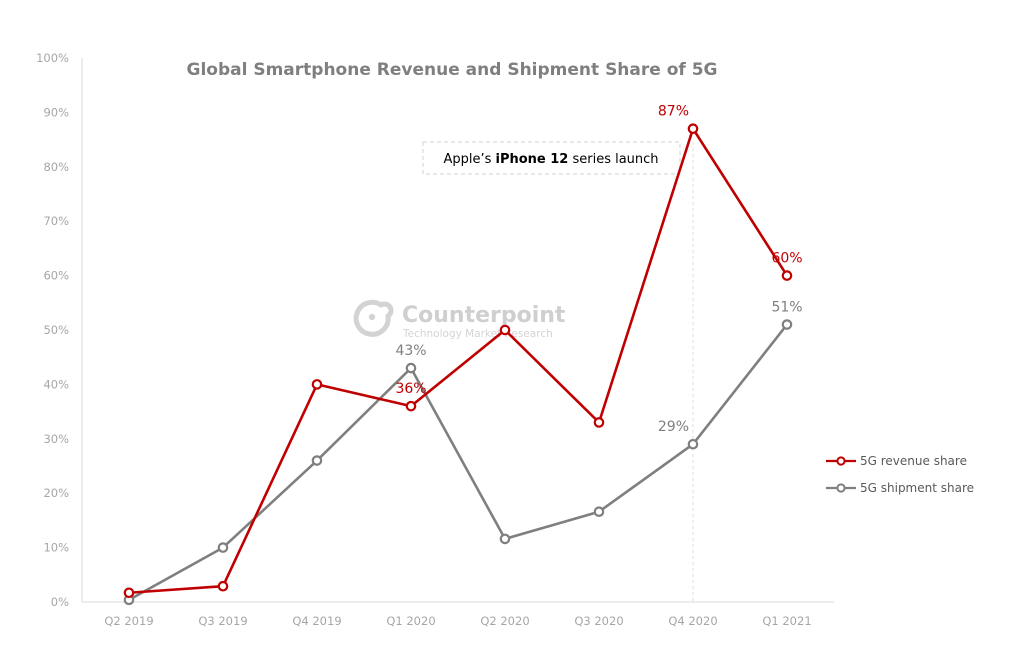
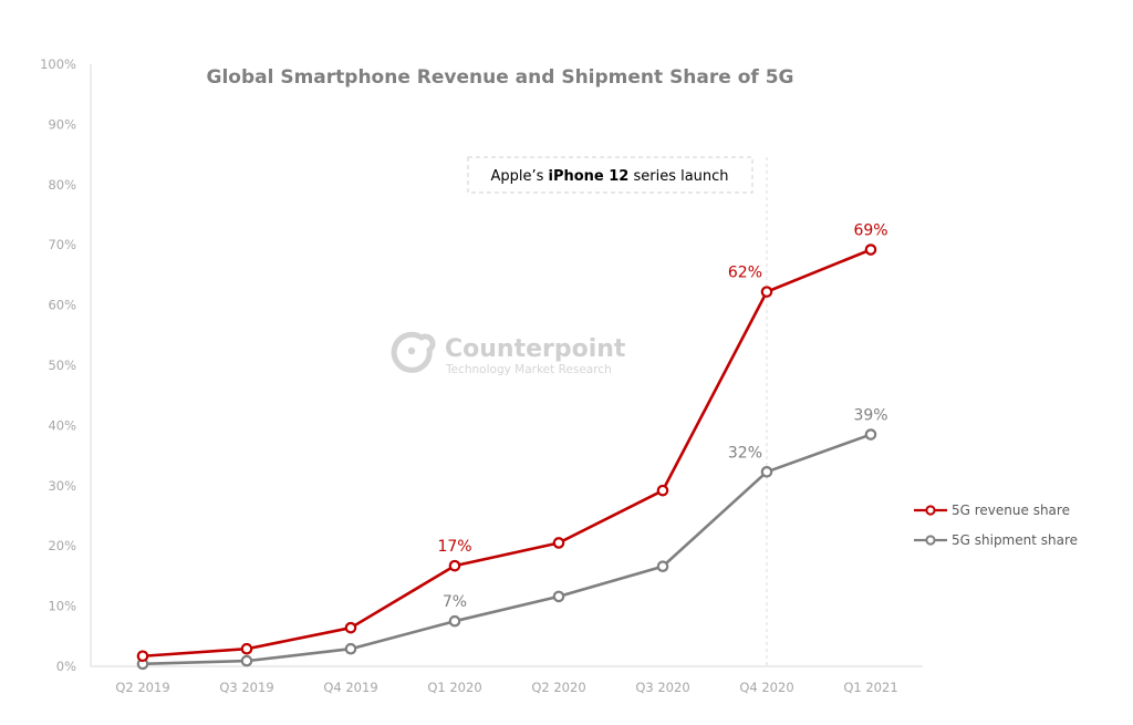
5G shipment share/Q3 2019: 10% -> 1%
5G revenue share/Q4 2019: 40% -> 6%
5G shipment share/Q4 2019: 26% -> 3%
5G revenue share/Q1 2020: 36% -> 17%
5G shipment share/Q1 2020: 43% -> 7%
5G revenue share/Q2 2020: 50% -> 20%
5G revenue share/Q3 2020: 33% -> 29%
5G revenue share/Q4 2020: 87% -> 62%
5G shipment share/Q4 2020: 29% -> 32%
5G revenue share/Q1 2021: 60% -> 69%
5G shipment share/Q1 2021: 51% -> 39%
